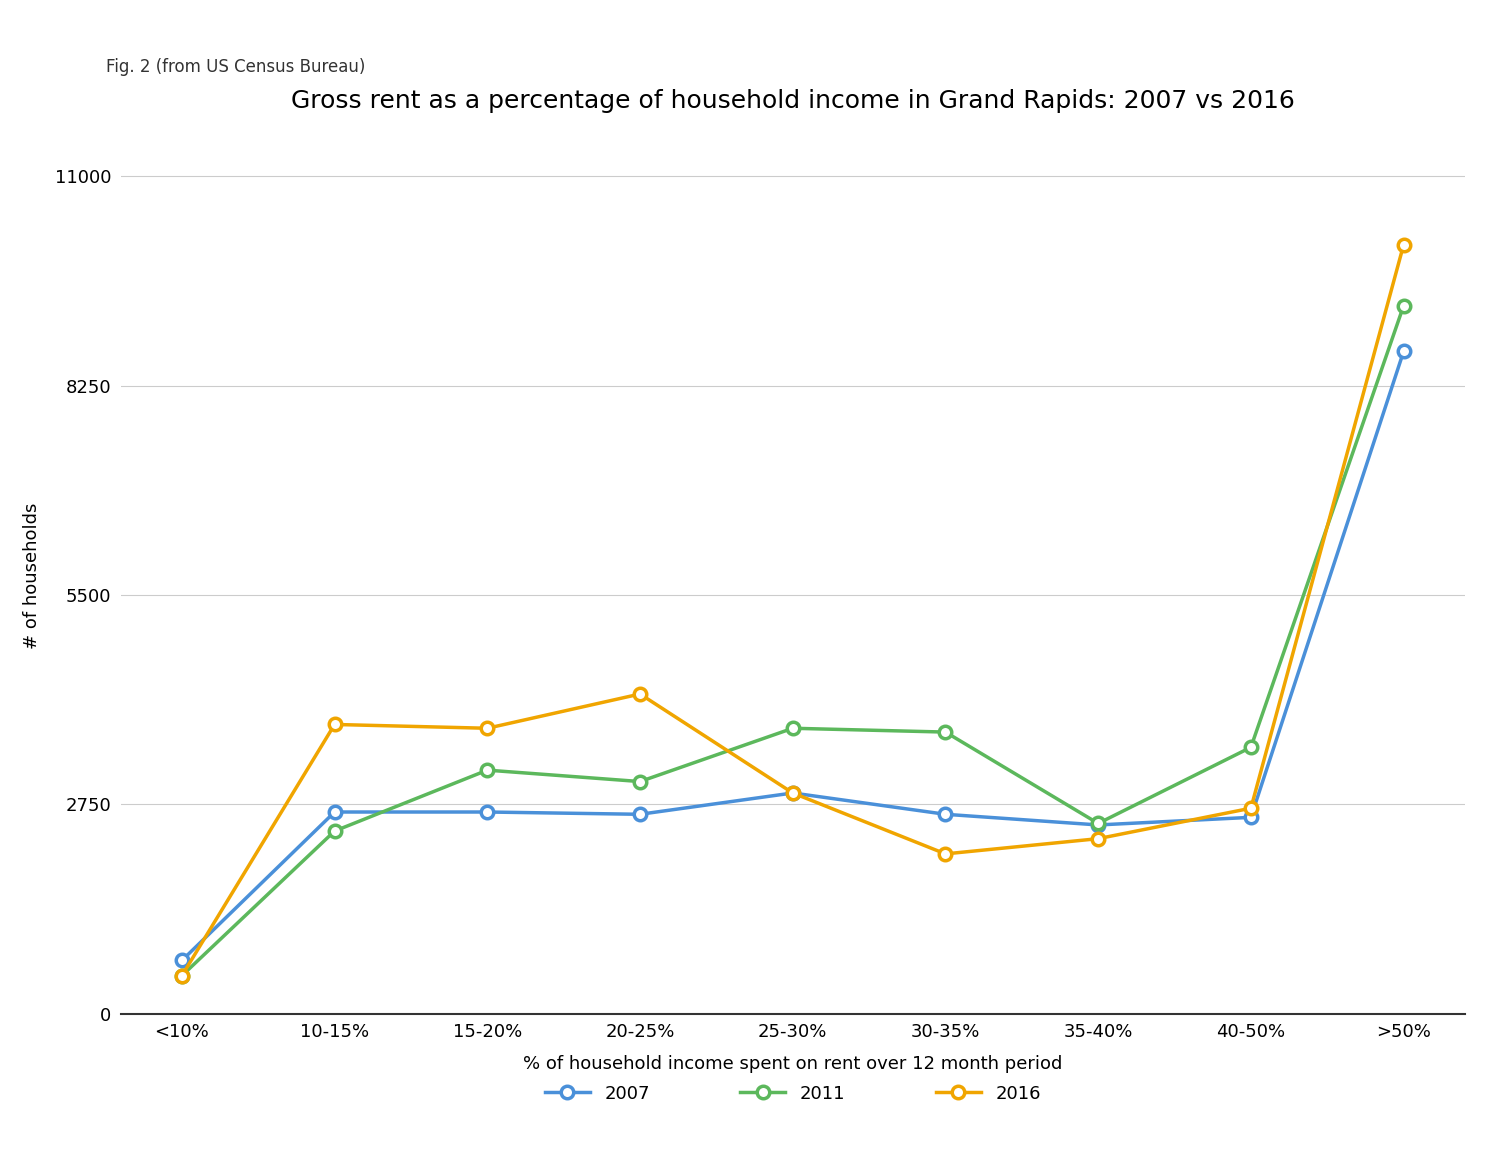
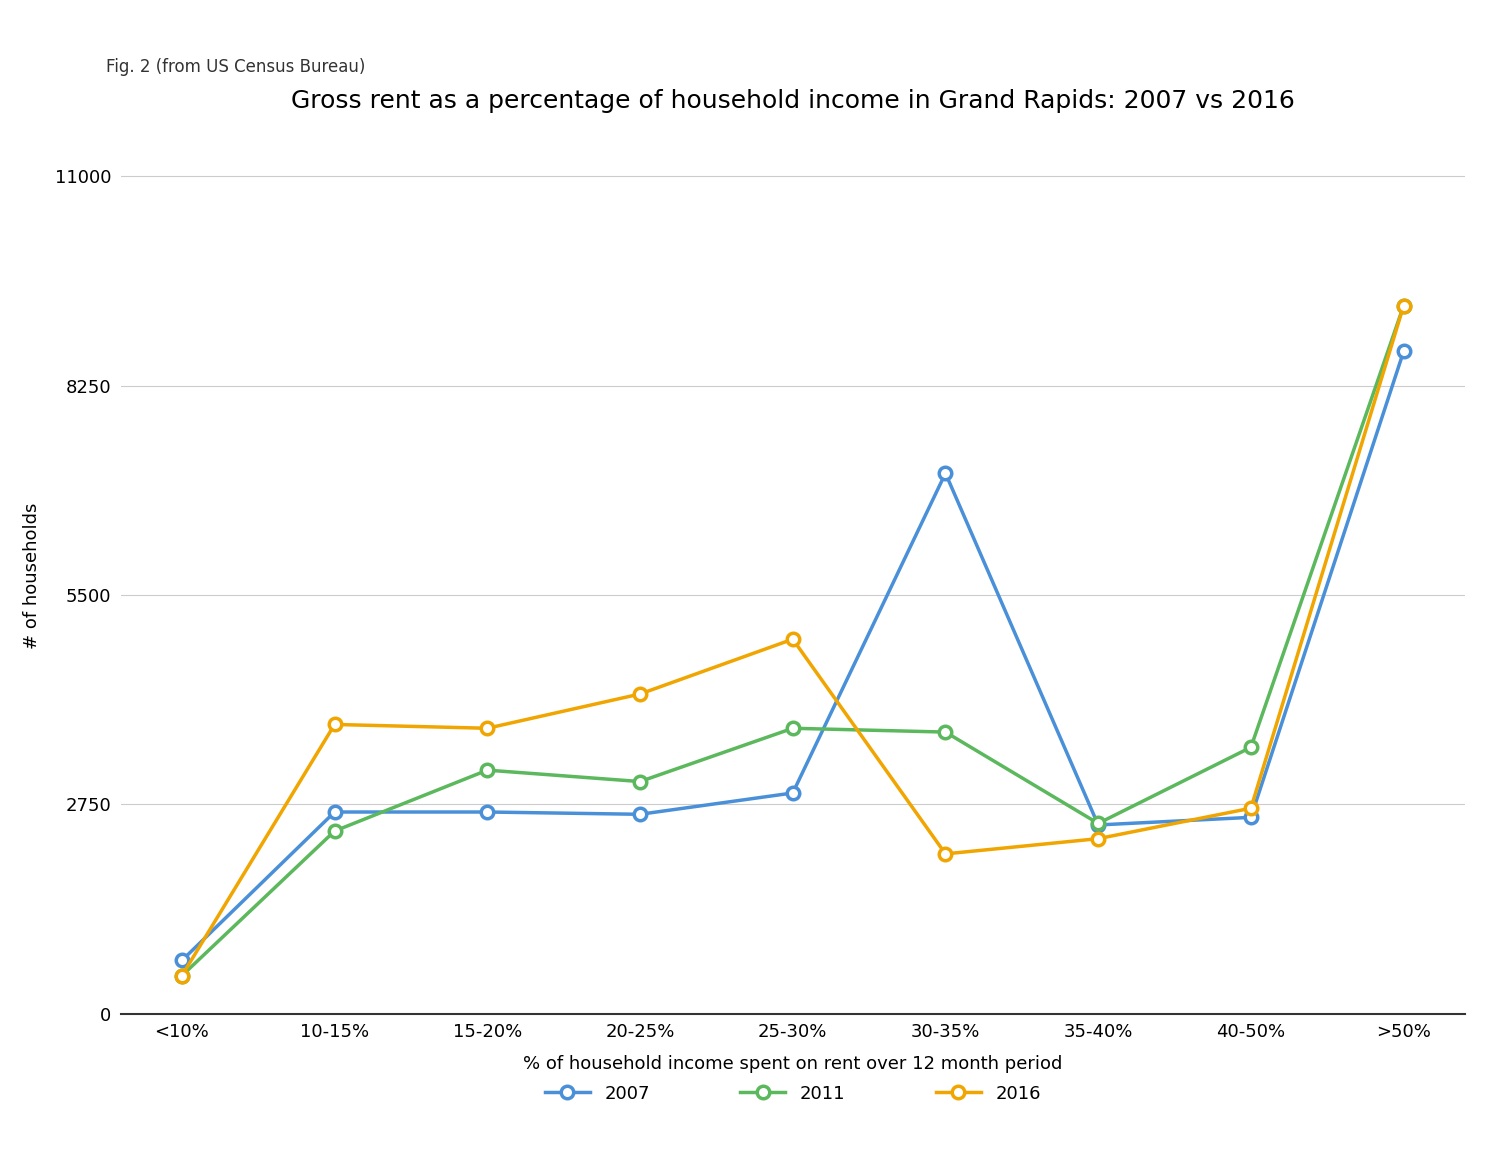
2016/25-30%: 2900 -> 4920
2007/30-35%: 2620 -> 7100
2016/>50%: 10100 -> 9300
